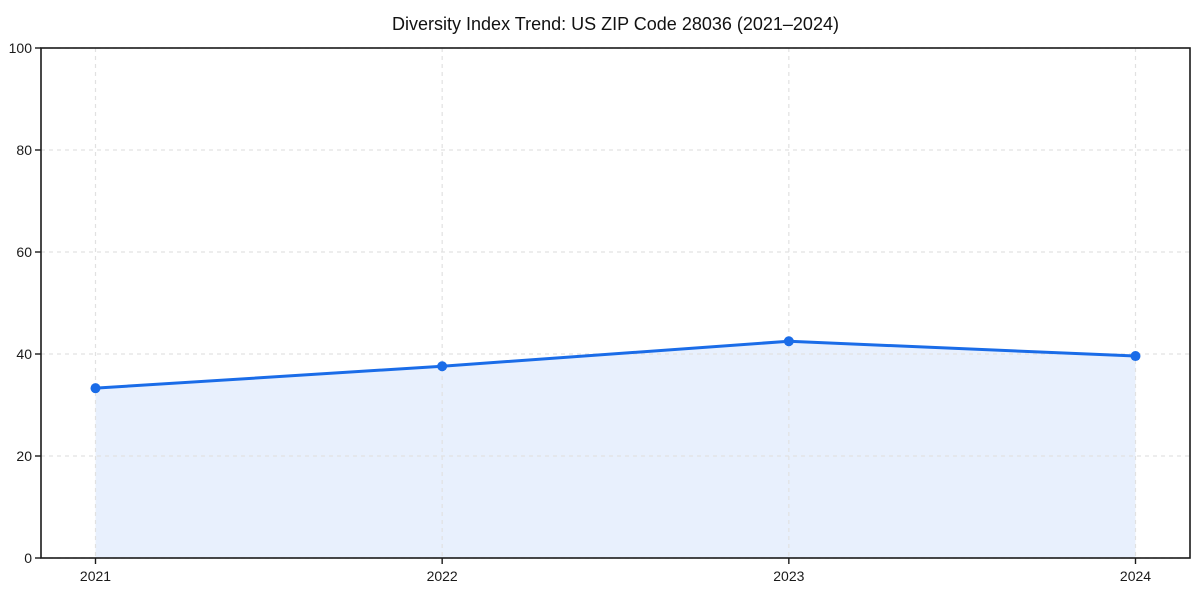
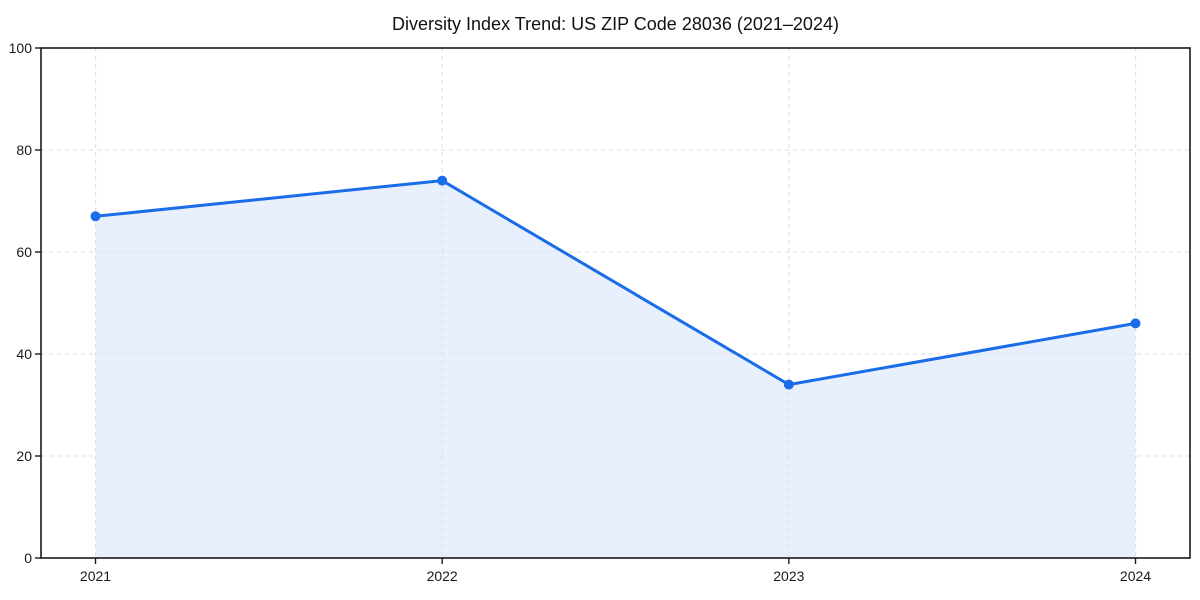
2021: 33 -> 67
2022: 38 -> 74
2023: 42 -> 34
2024: 40 -> 46
